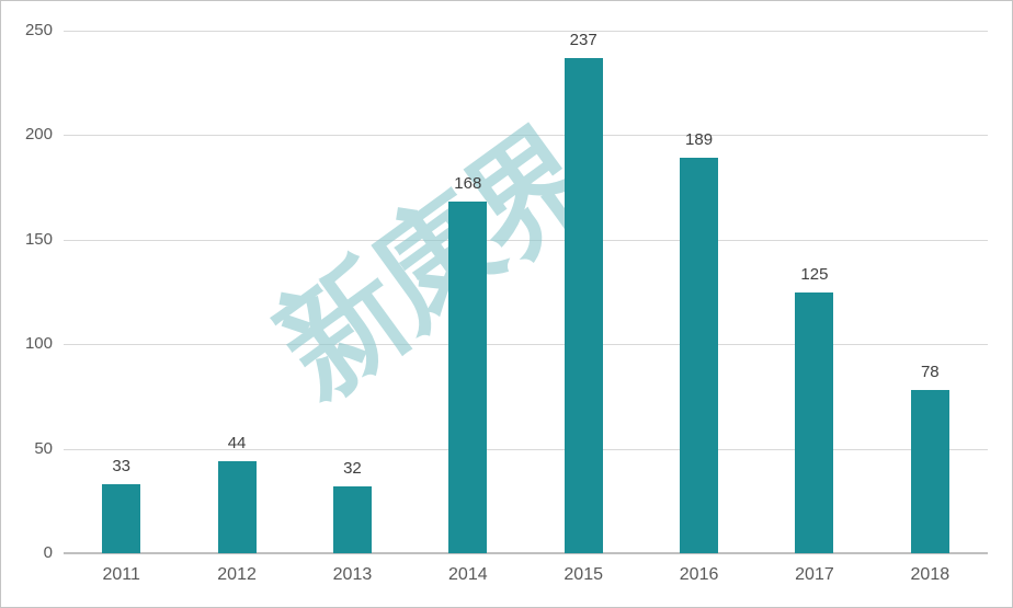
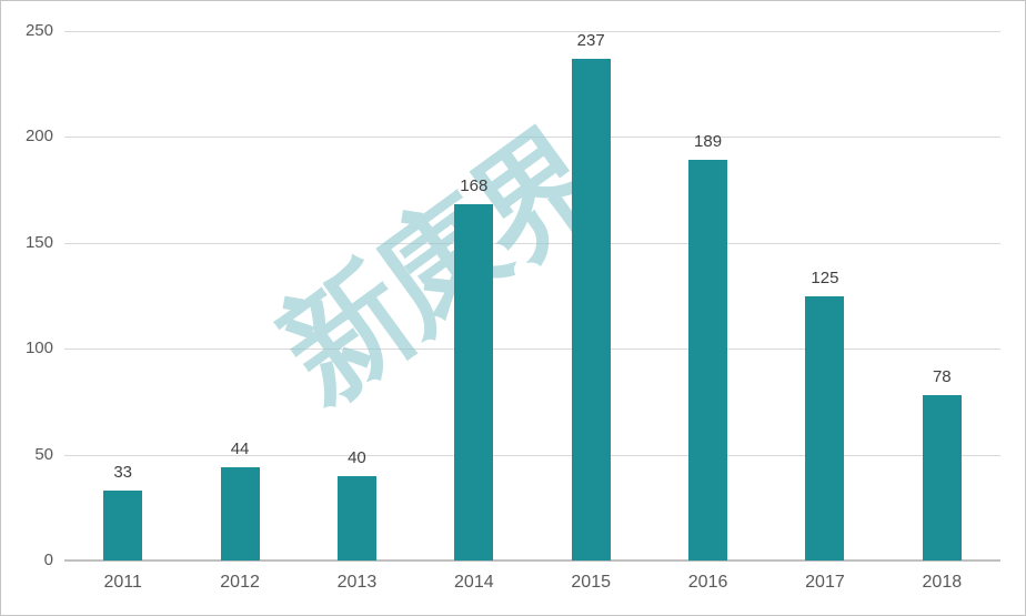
2013: 32 -> 40
